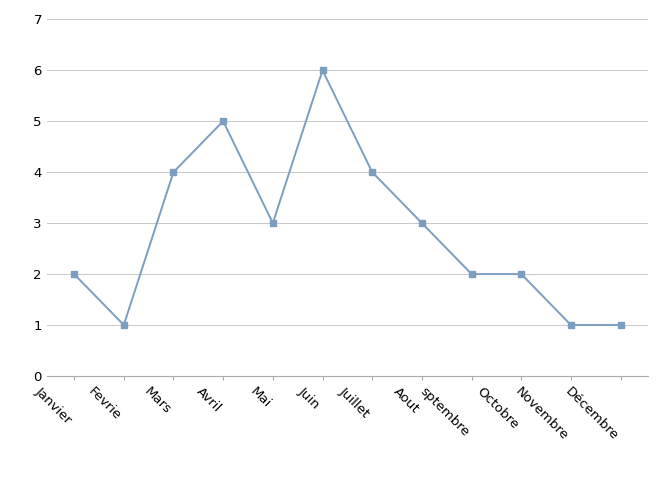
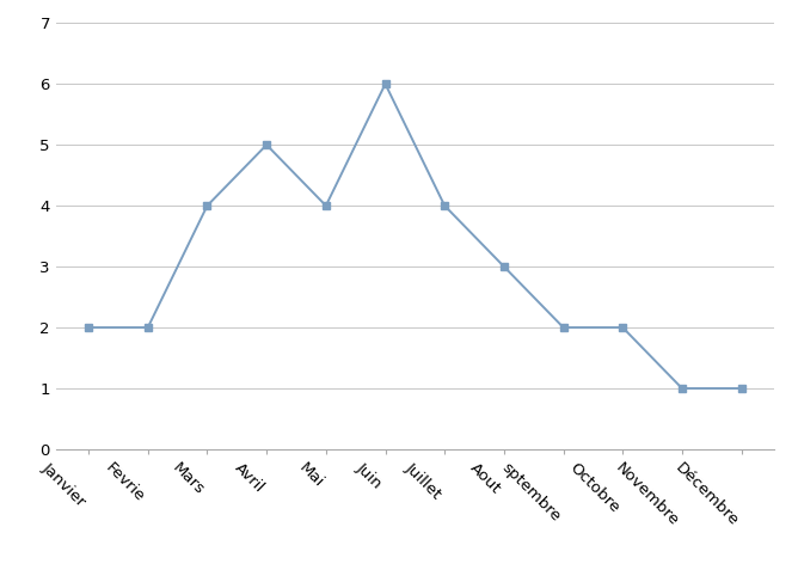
Fevrie: 1 -> 2
Mai: 3 -> 4
